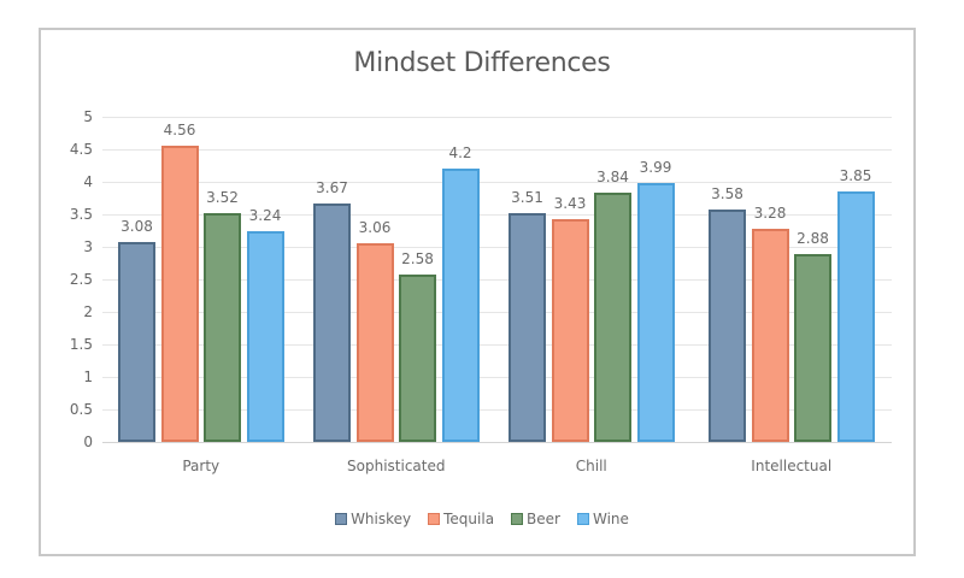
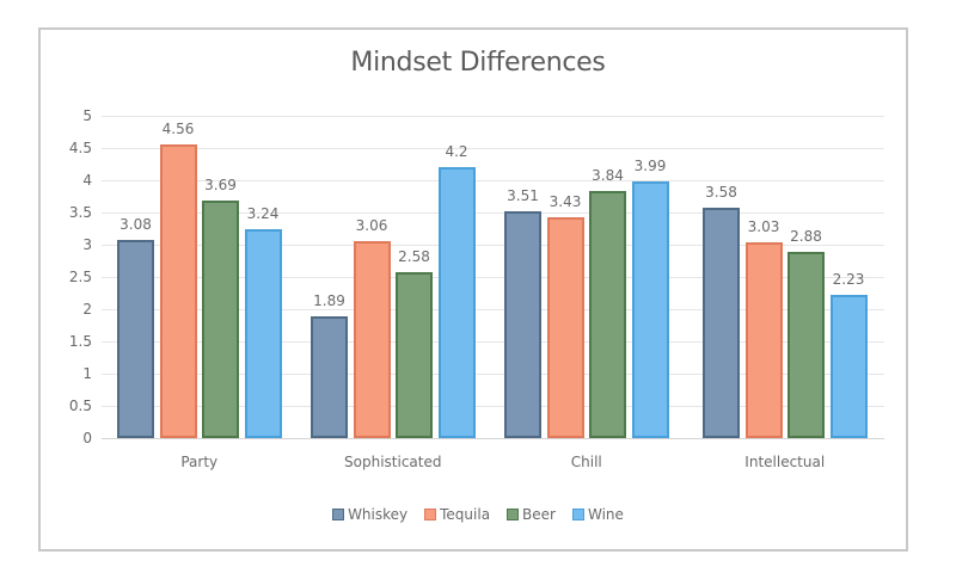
Beer/Party: 3.52 -> 3.69
Whiskey/Sophisticated: 3.67 -> 1.89
Tequila/Intellectual: 3.28 -> 3.03
Wine/Intellectual: 3.85 -> 2.23
